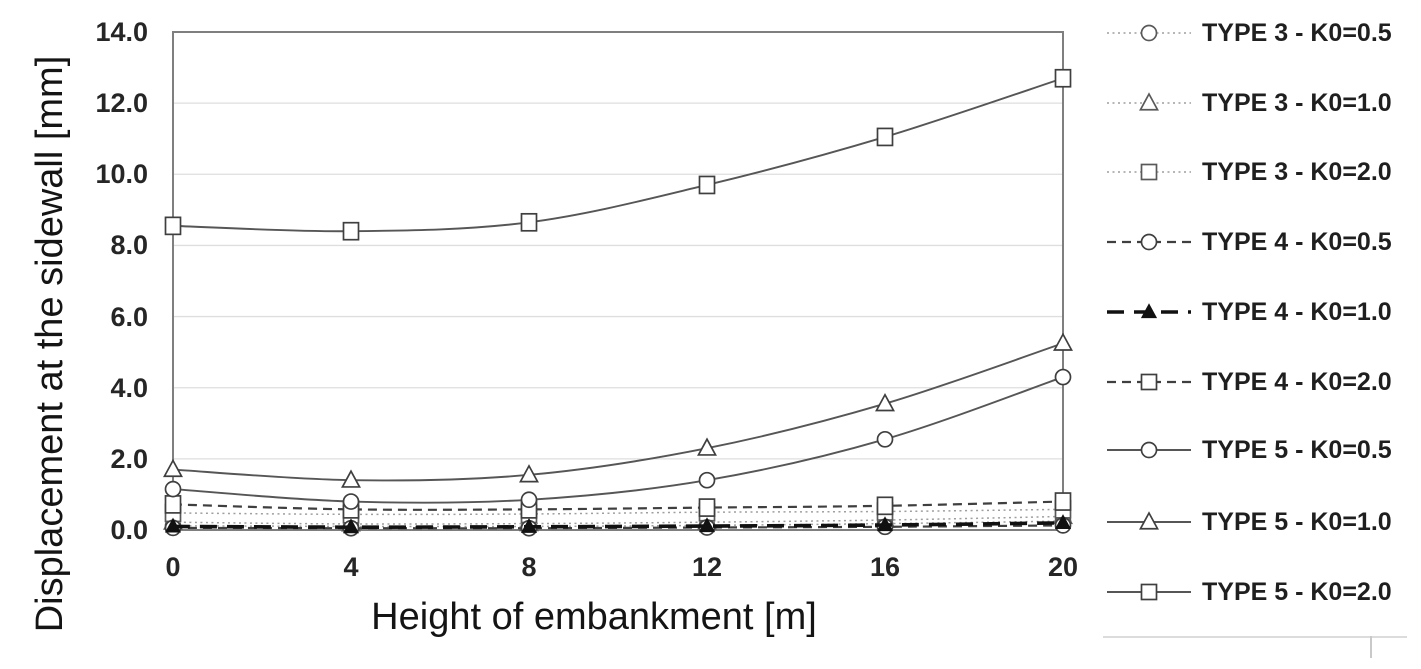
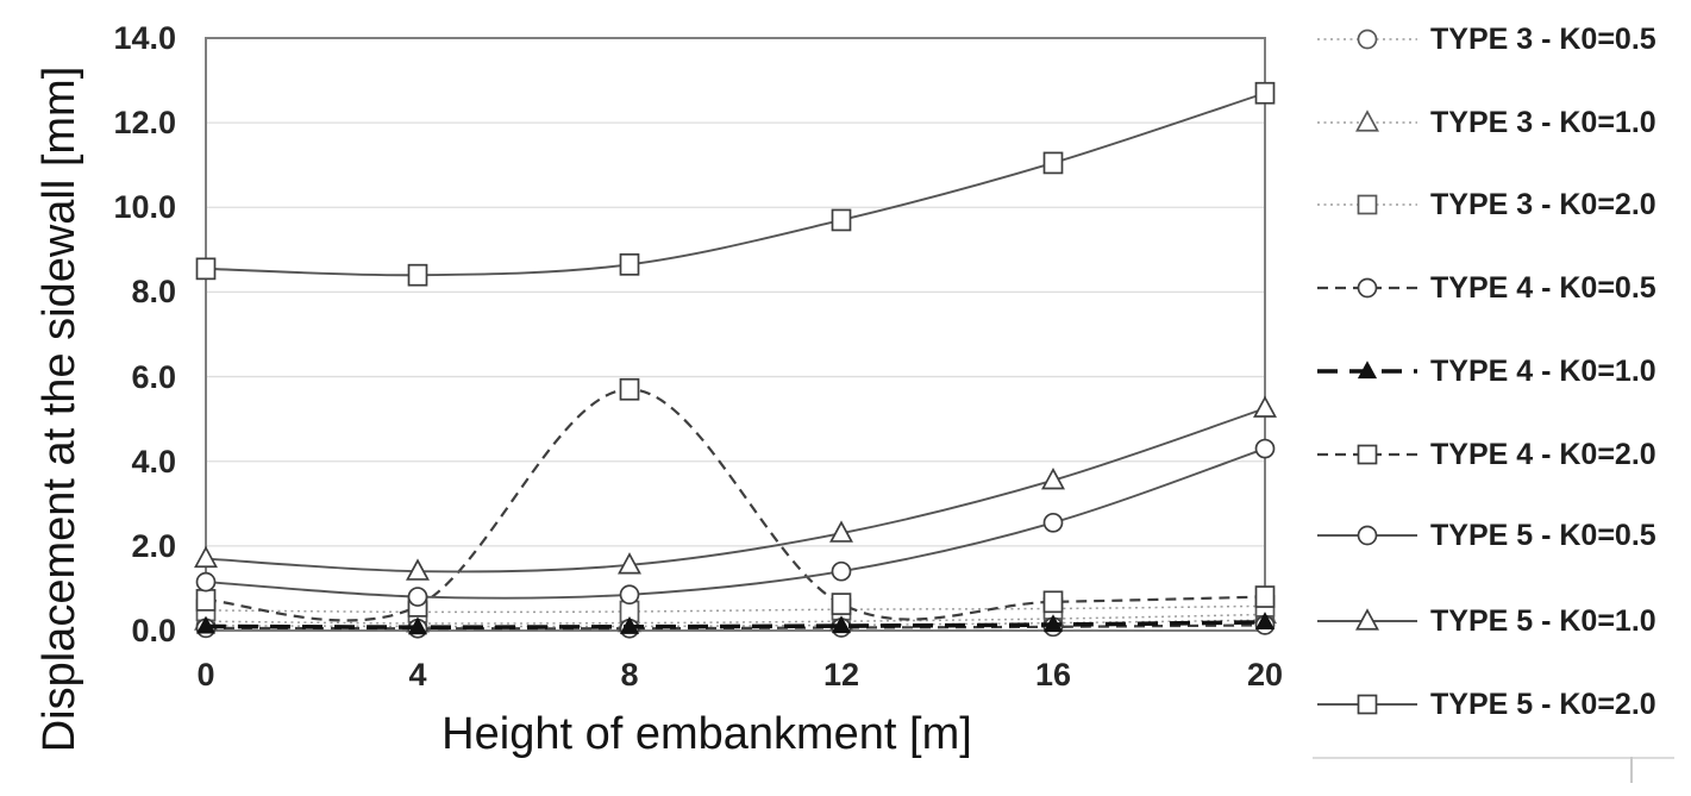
TYPE 4 - K0=2.0/8: 0.6 -> 5.7
